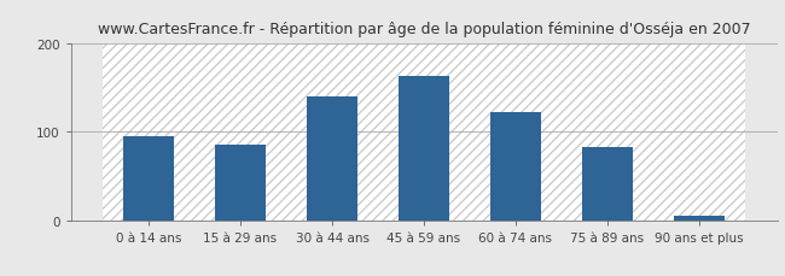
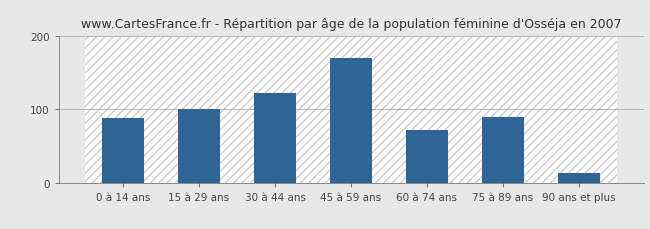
0 à 14 ans: 95 -> 88
15 à 29 ans: 85 -> 100
30 à 44 ans: 140 -> 122
45 à 59 ans: 163 -> 170
60 à 74 ans: 122 -> 72
75 à 89 ans: 83 -> 90
90 ans et plus: 5 -> 14
